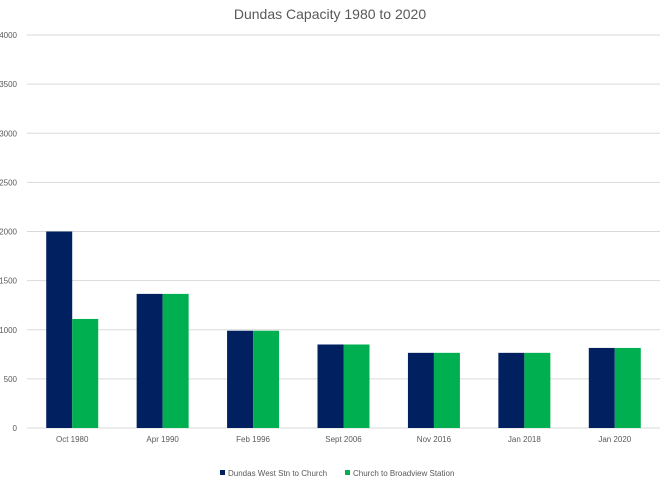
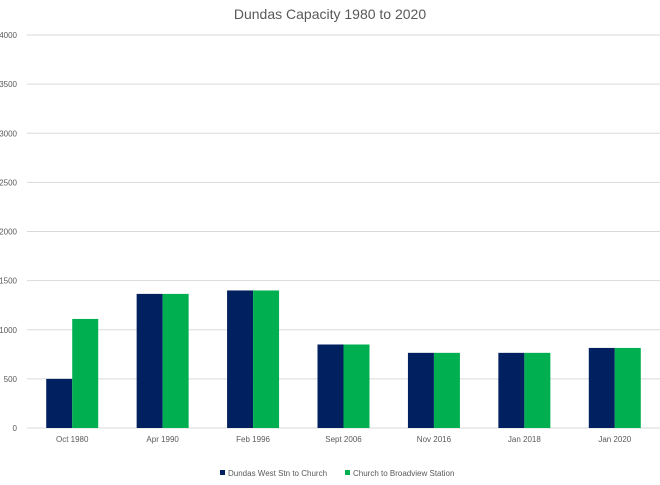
Dundas West Stn to Church/Oct 1980: 2000 -> 500
Dundas West Stn to Church/Feb 1996: 1000 -> 1400
Church to Broadview Station/Feb 1996: 1000 -> 1400
